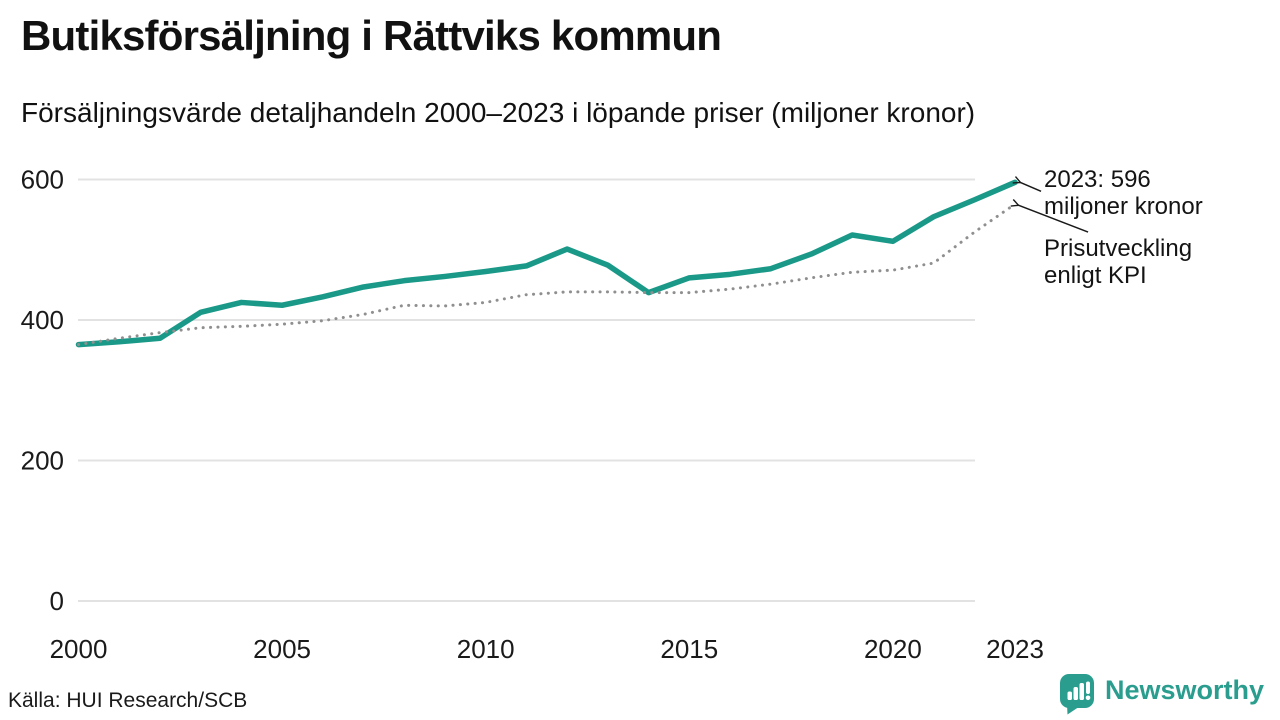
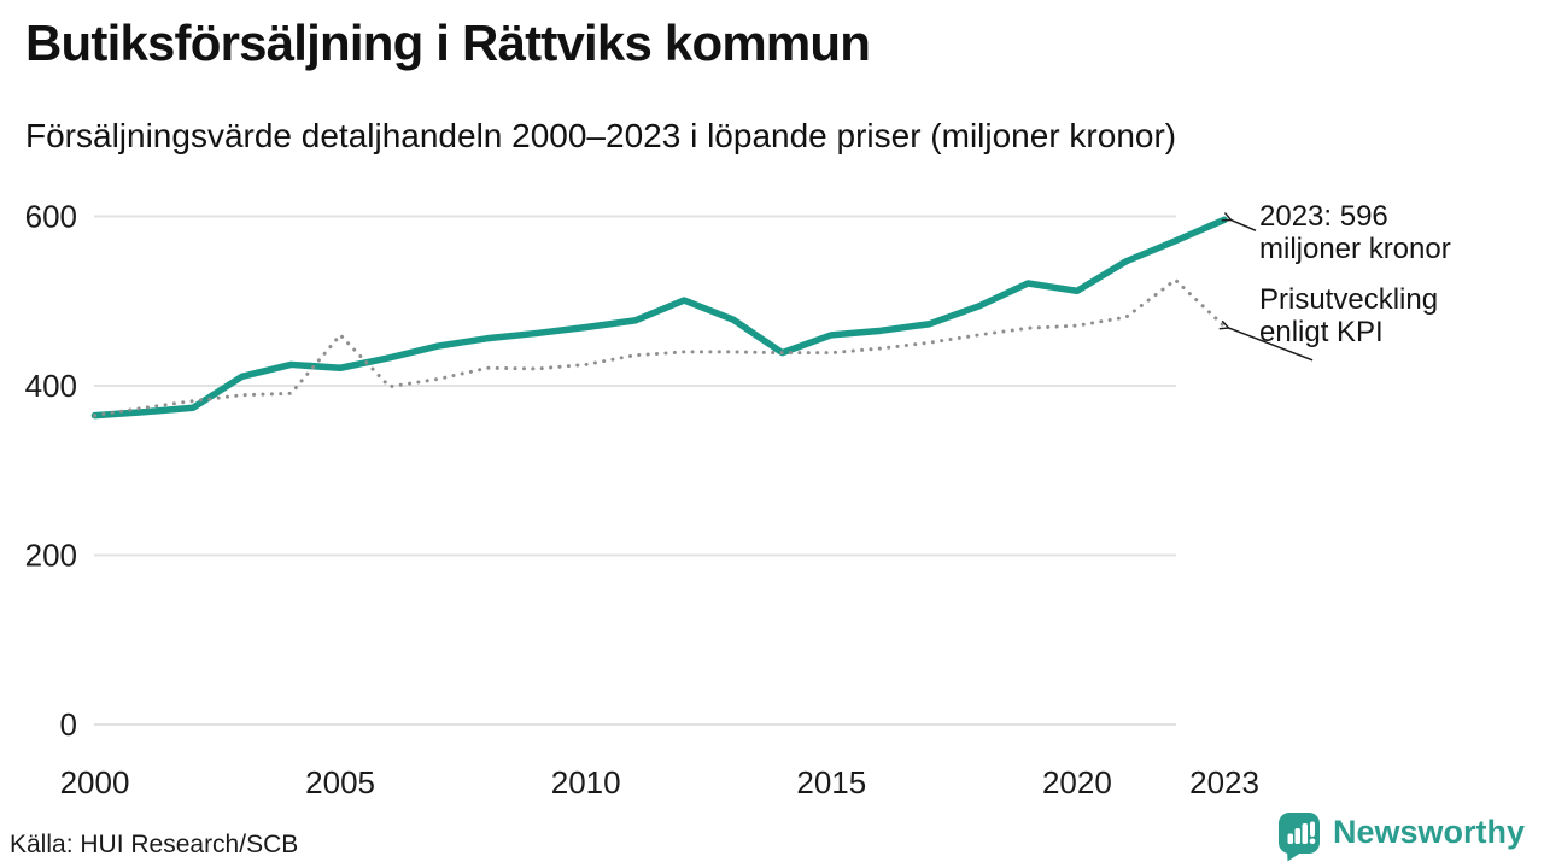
Prisutveckling enligt KPI/2005: 390 -> 460
Prisutveckling enligt KPI/2023: 560 -> 470
